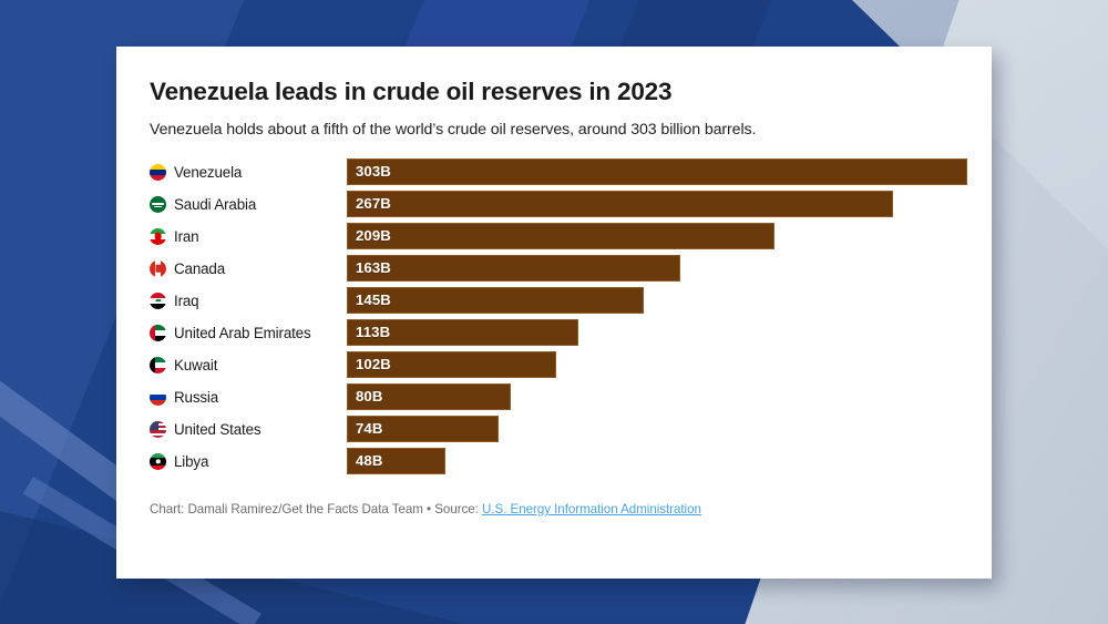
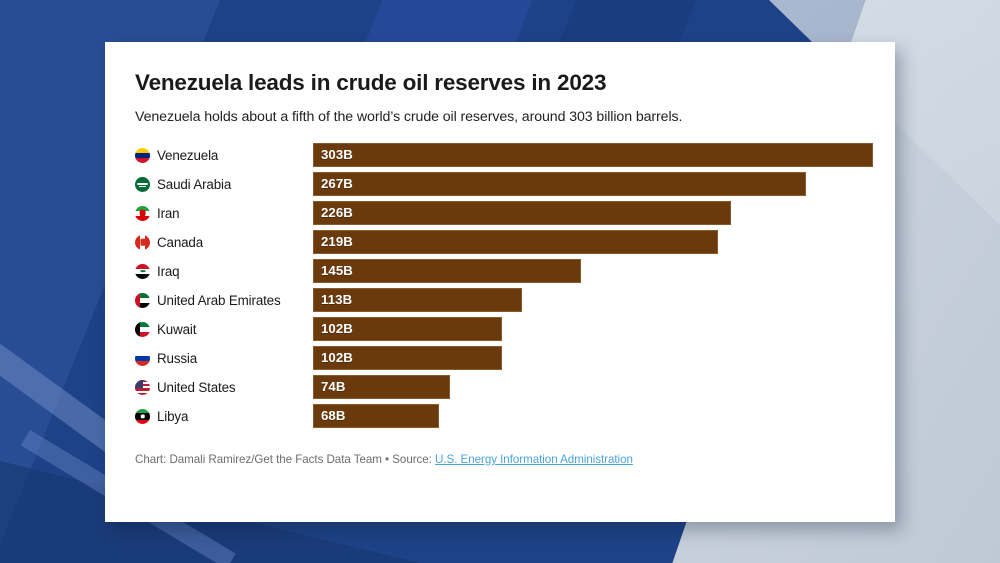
Iran: 209B -> 226B
Canada: 163B -> 219B
Russia: 80B -> 102B
Libya: 48B -> 68B
